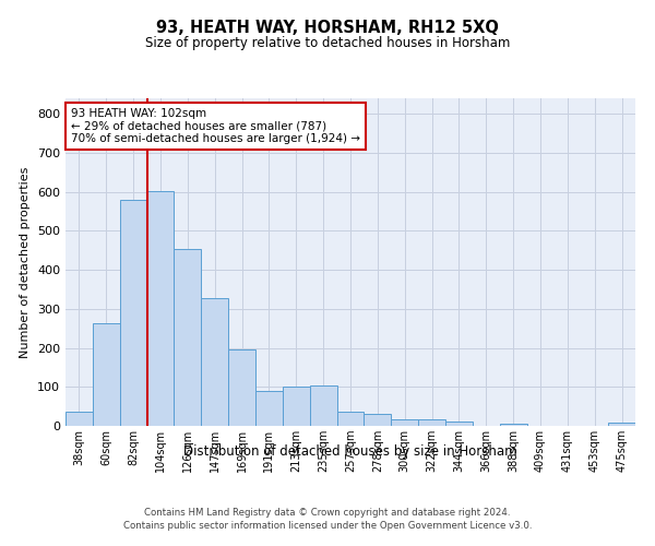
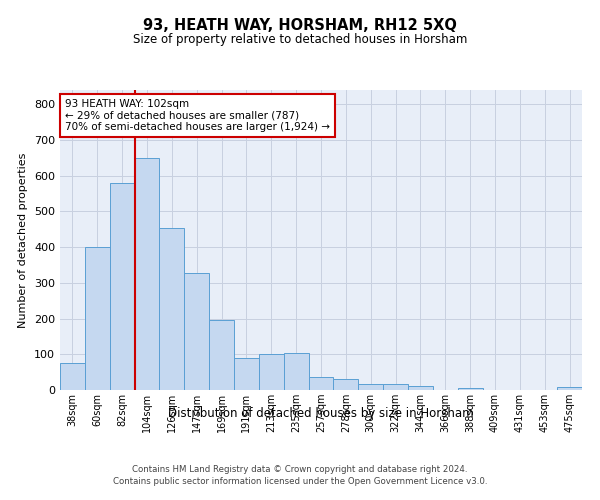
38sqm: 37 -> 75
60sqm: 263 -> 400
104sqm: 603 -> 650
